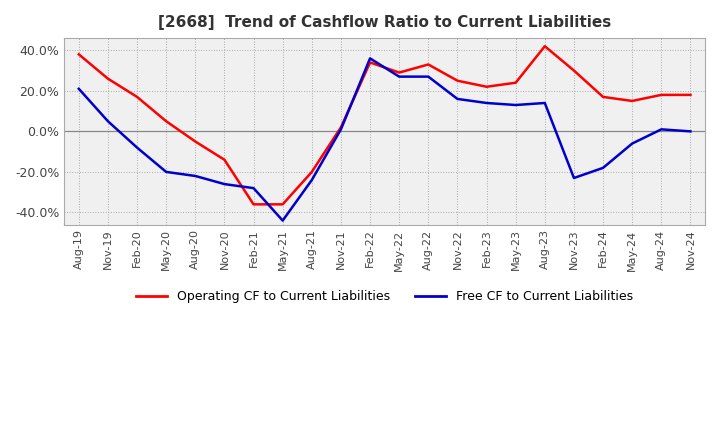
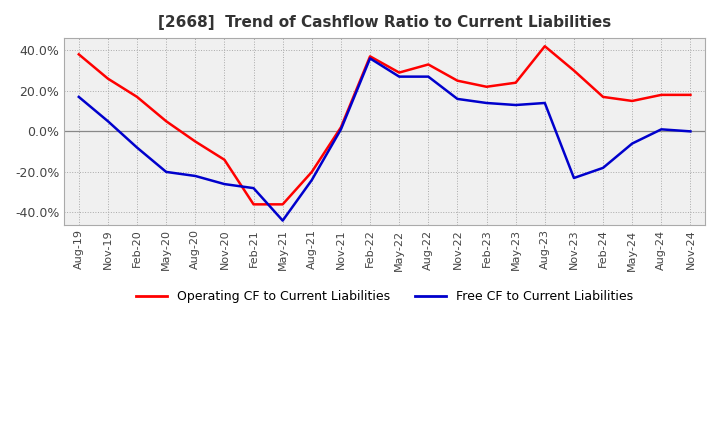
Free CF to Current Liabilities/Aug-19: 21% -> 17%
Operating CF to Current Liabilities/Feb-22: 34% -> 37%
